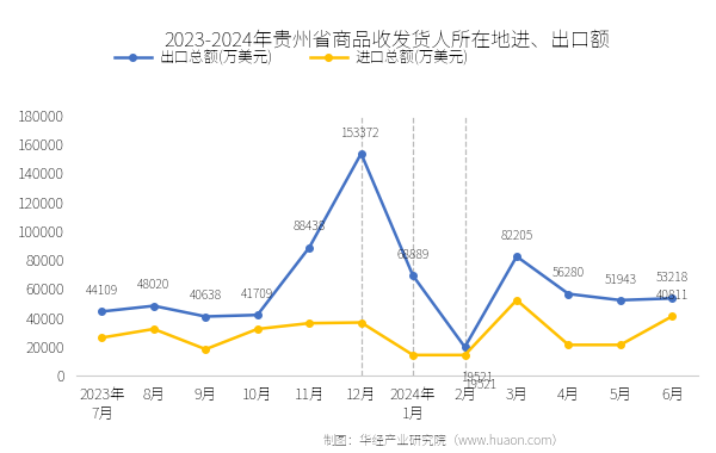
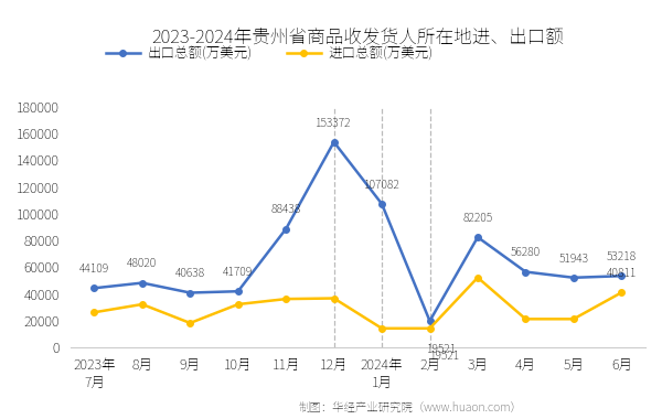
出口总额(万美元)/2024年 1月: 68889 -> 107082
